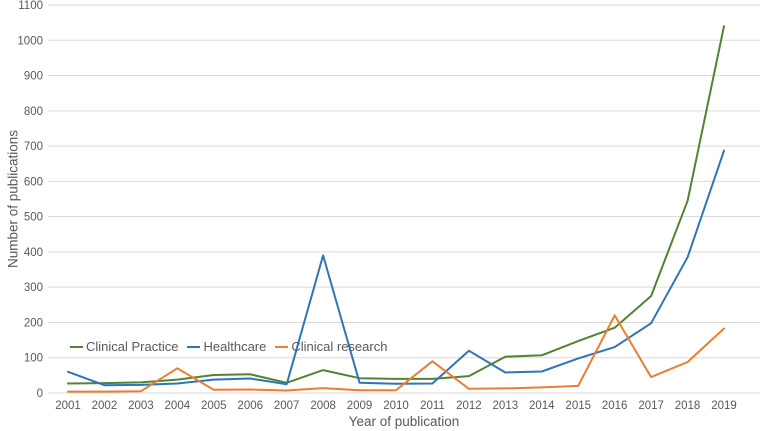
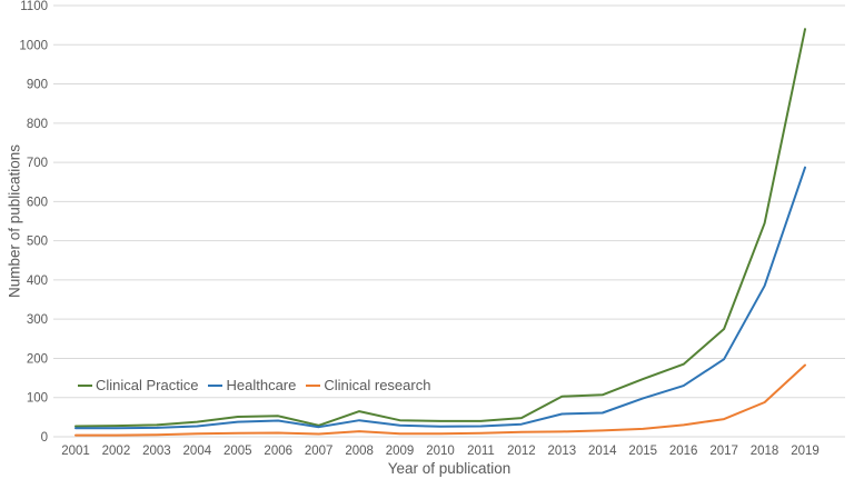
Healthcare/2001: 60 -> 20
Clinical research/2004: 70 -> 10
Healthcare/2008: 390 -> 40
Clinical research/2011: 90 -> 10
Healthcare/2012: 120 -> 30
Clinical research/2016: 220 -> 30
